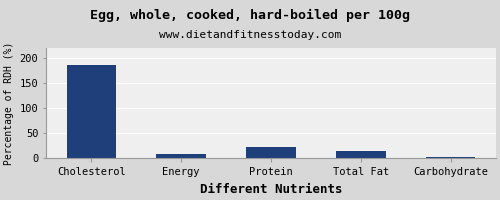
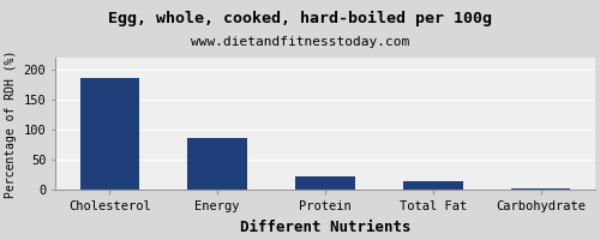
Energy: 8 -> 86
